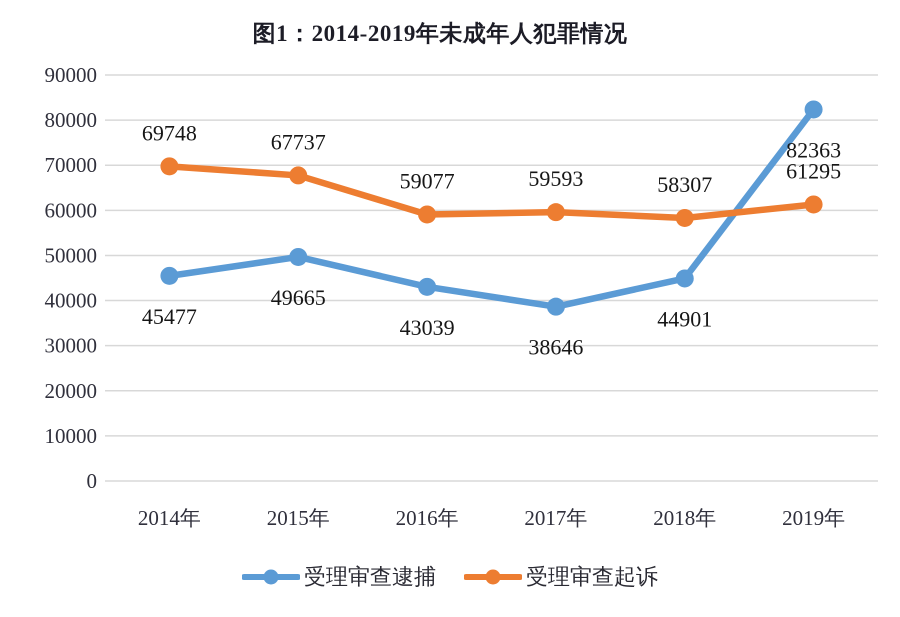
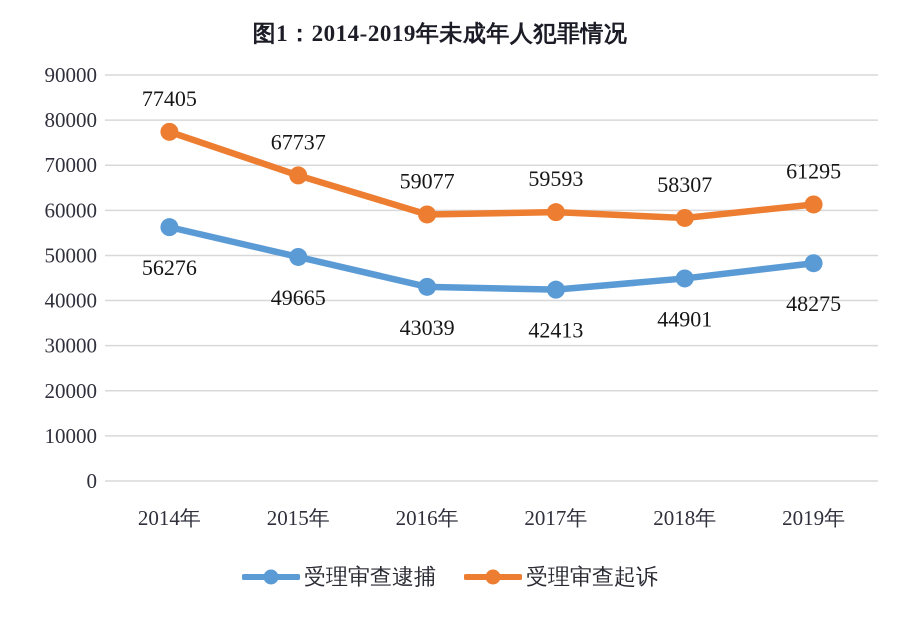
受理审查逮捕/2014年: 45477 -> 56276
受理审查起诉/2014年: 69748 -> 77405
受理审查逮捕/2017年: 38646 -> 42413
受理审查逮捕/2019年: 82363 -> 48275
